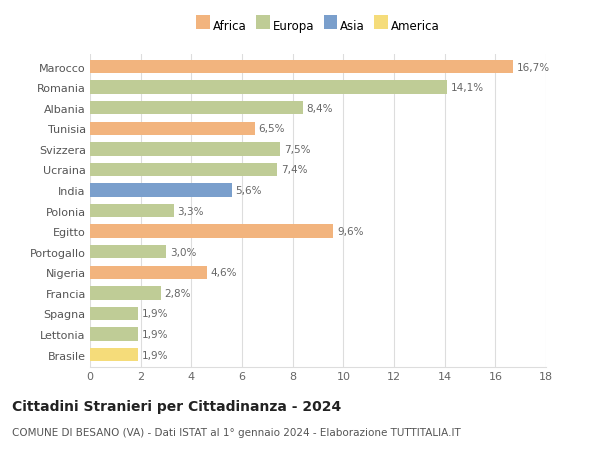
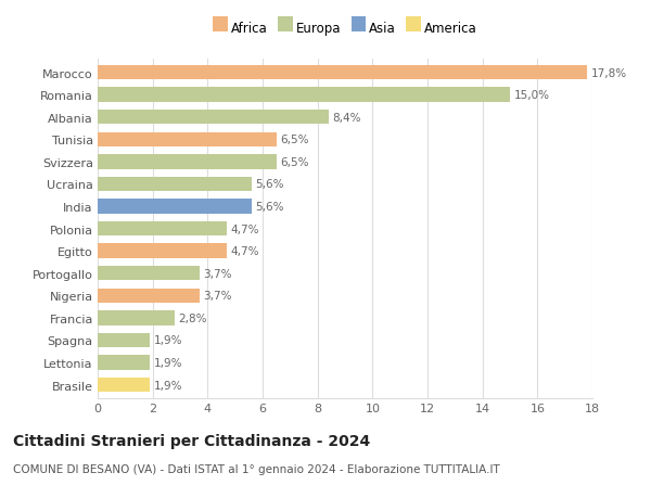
Marocco: 16,7% -> 17,8%
Romania: 14,1% -> 15,0%
Svizzera: 7,5% -> 6,5%
Ucraina: 7,4% -> 5,6%
Polonia: 3,3% -> 4,7%
Egitto: 9,6% -> 4,7%
Portogallo: 3,0% -> 3,7%
Nigeria: 4,6% -> 3,7%
